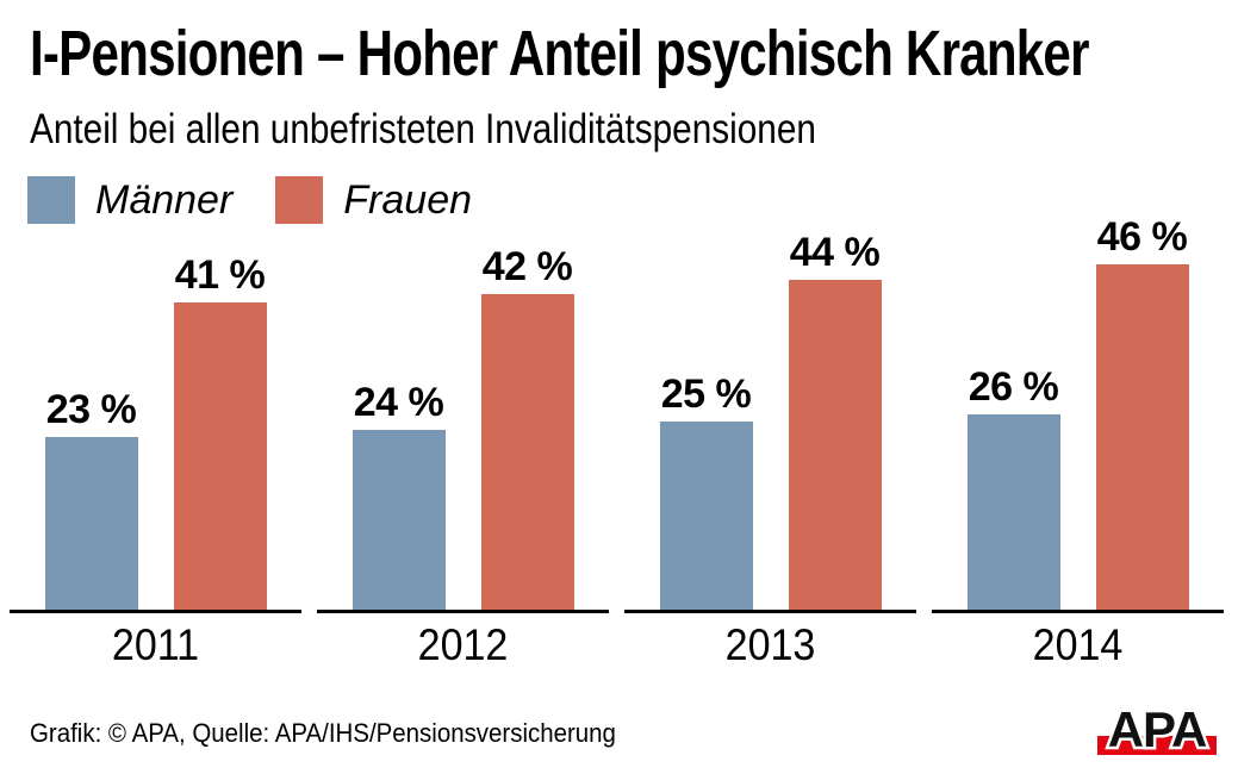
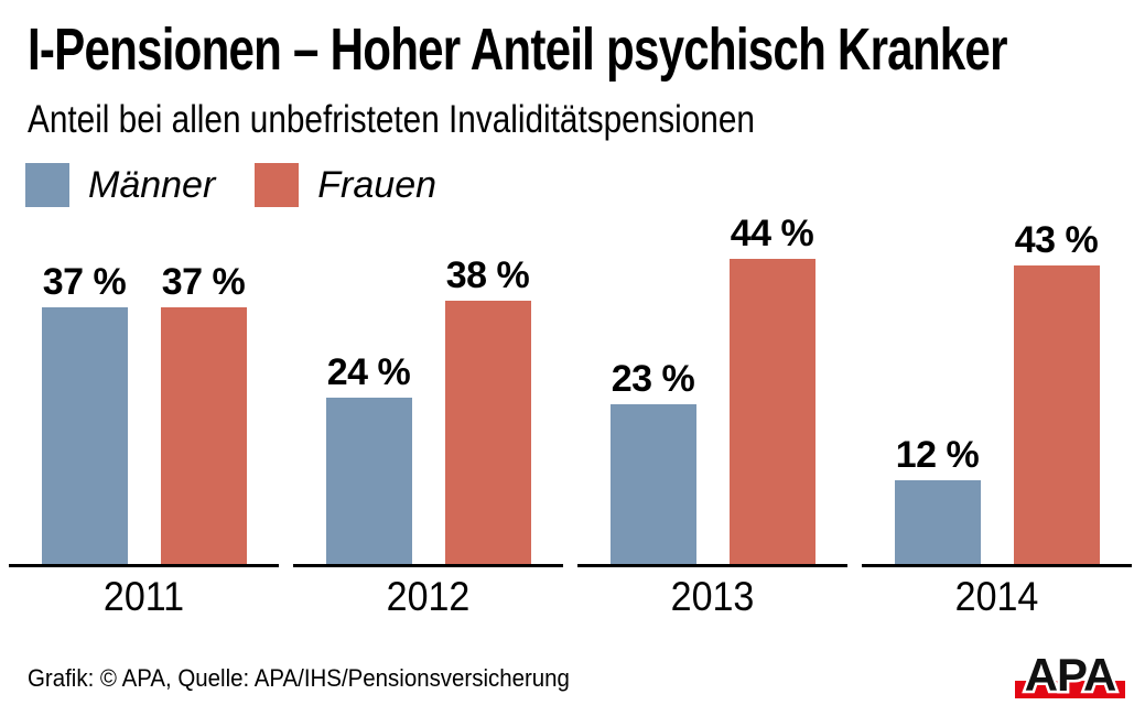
Männer/2011: 23 -> 37
Frauen/2011: 41 -> 37
Frauen/2012: 42 -> 38
Männer/2013: 25 -> 23
Männer/2014: 26 -> 12
Frauen/2014: 46 -> 43
